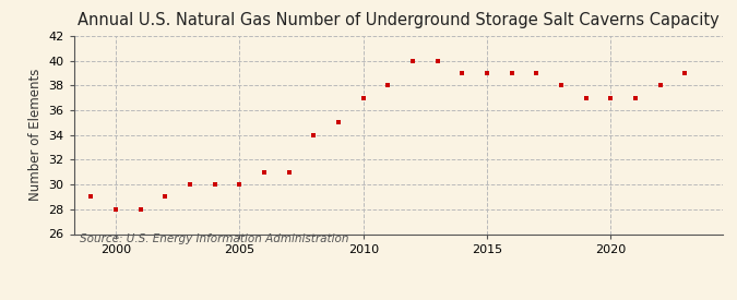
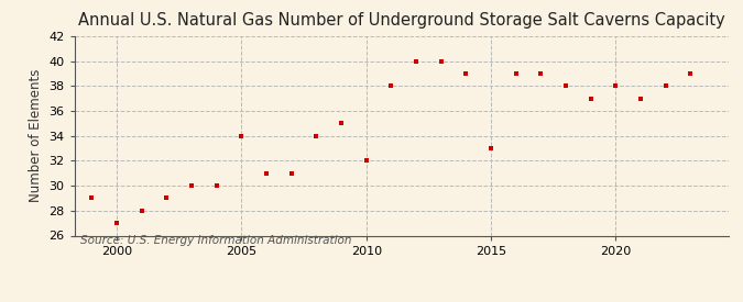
2000: 28 -> 27
2005: 30 -> 34
2010: 37 -> 32
2015: 39 -> 33
2020: 37 -> 38
